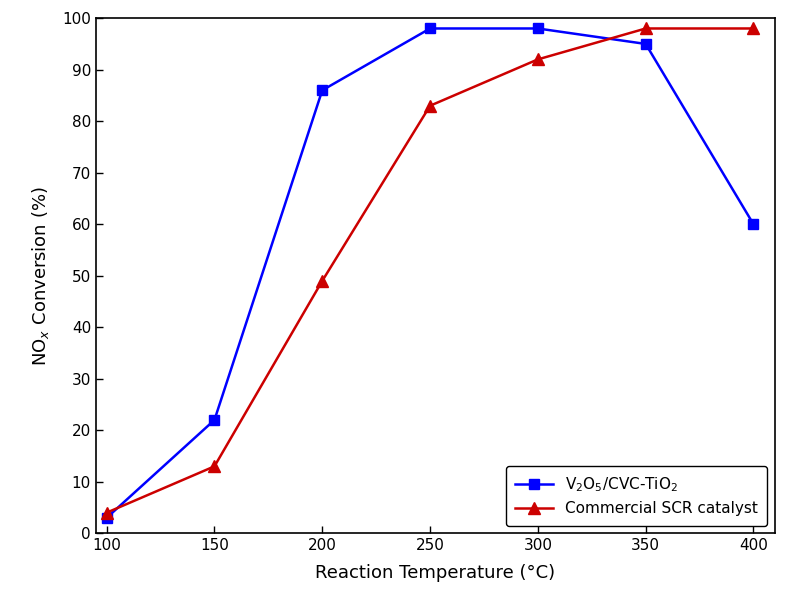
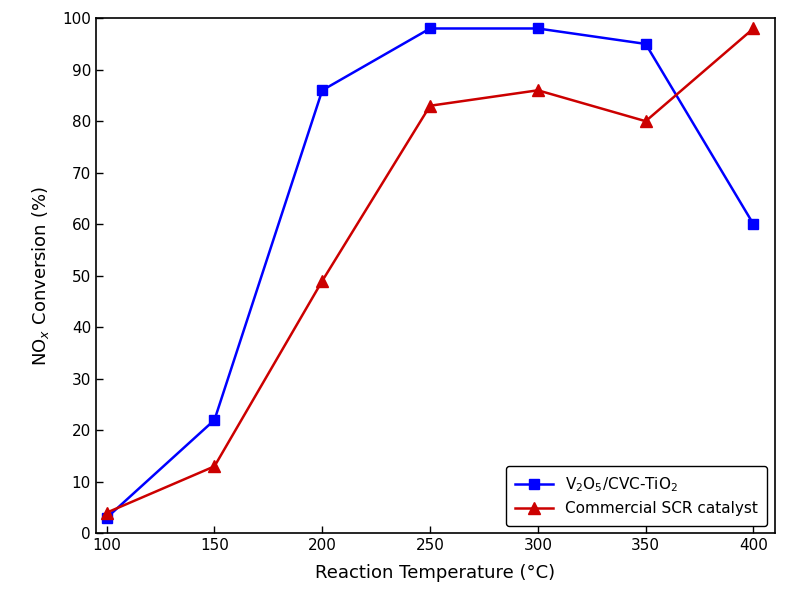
Commercial SCR catalyst/300: 92 -> 86
Commercial SCR catalyst/350: 98 -> 80
